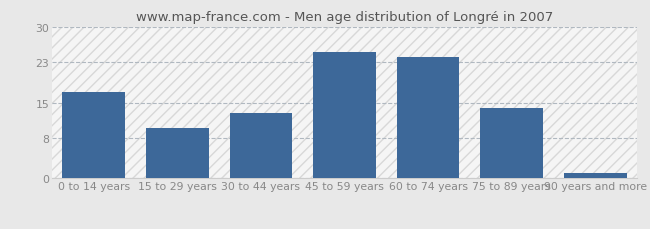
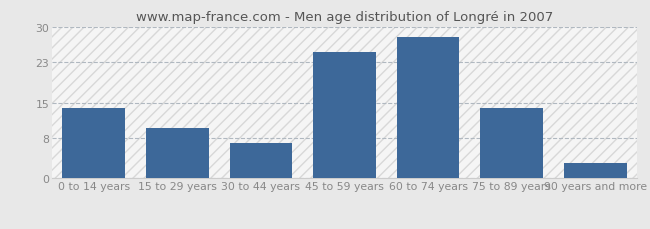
0 to 14 years: 17 -> 14
30 to 44 years: 13 -> 7
60 to 74 years: 24 -> 28
90 years and more: 1 -> 3
